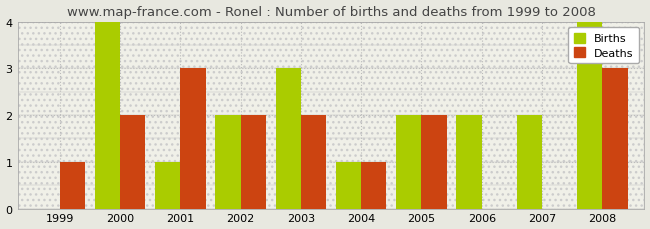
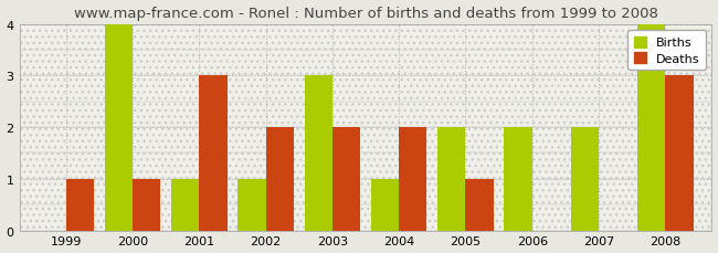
Deaths/2000: 2 -> 1
Births/2002: 2 -> 1
Deaths/2004: 1 -> 2
Deaths/2005: 2 -> 1
